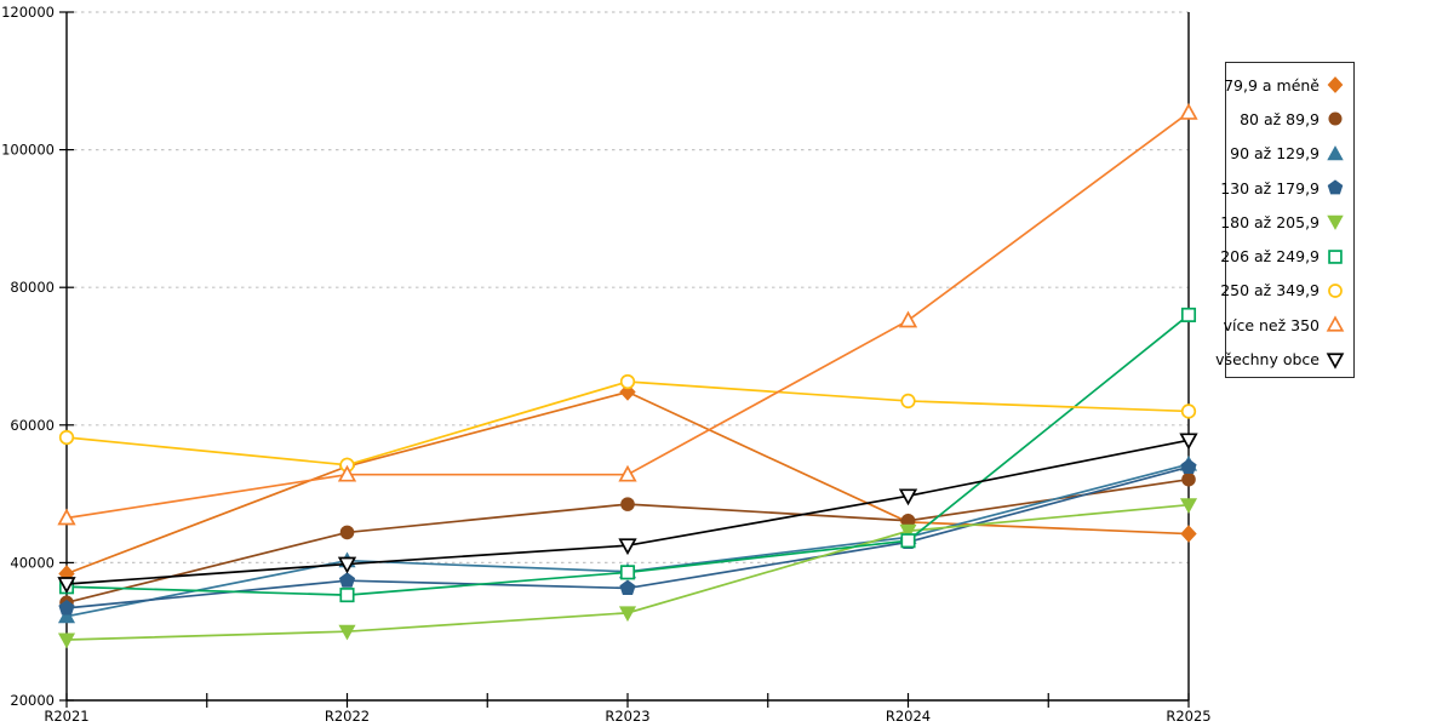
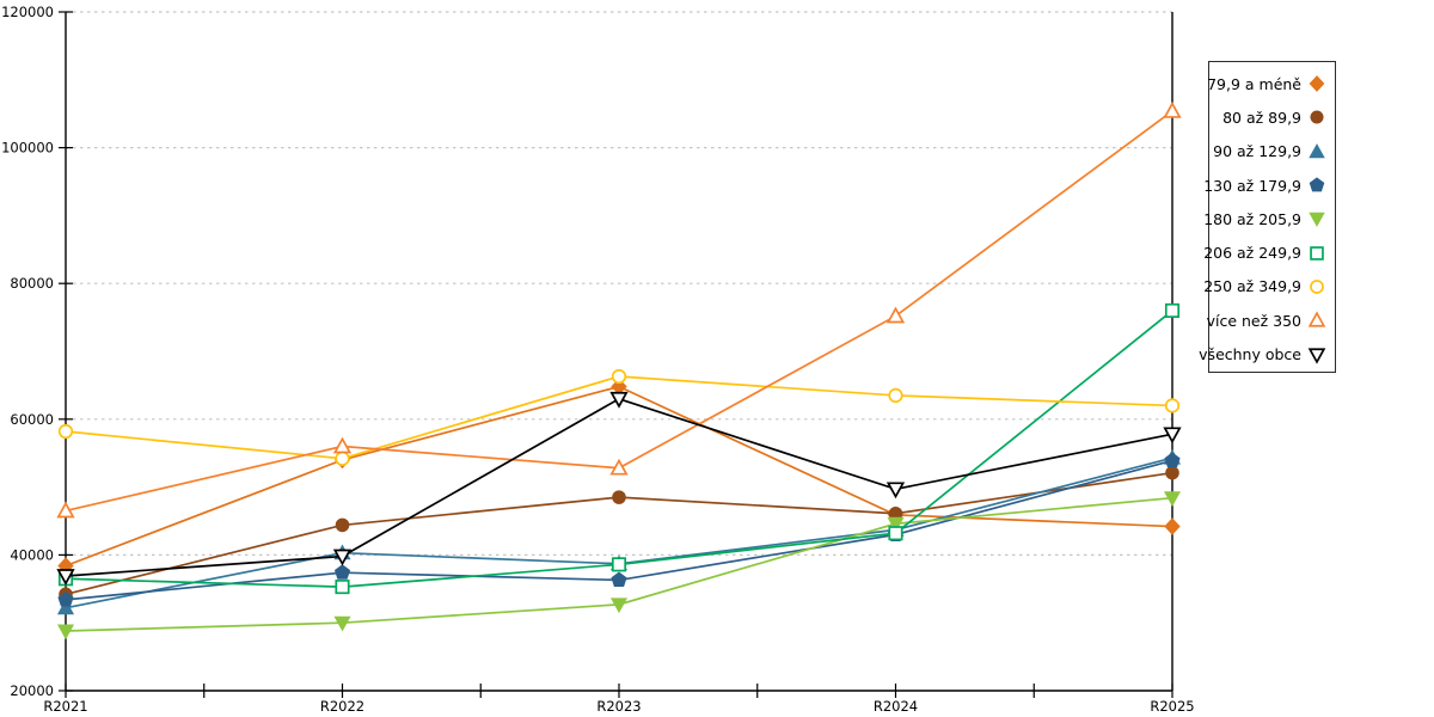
více než 350/R2022: 53000 -> 56000
všechny obce/R2023: 42000 -> 63000
